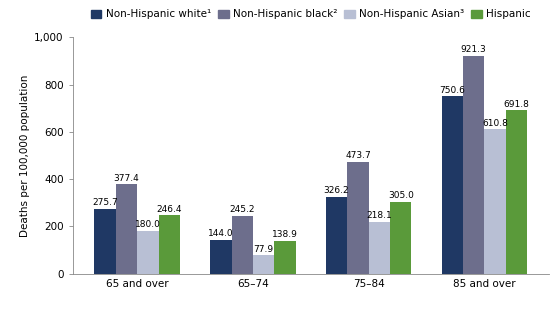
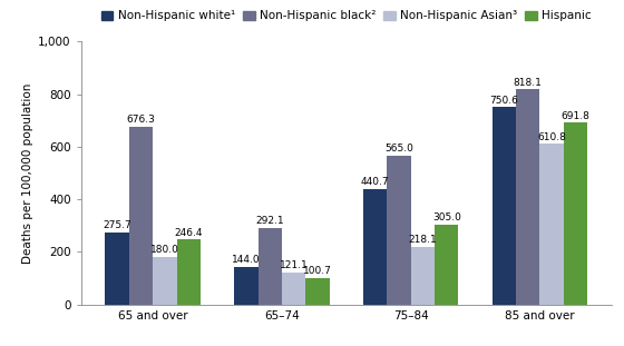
Non-Hispanic black²/65 and over: 377.4 -> 676.3
Non-Hispanic black²/65–74: 245.2 -> 292.1
Non-Hispanic Asian³/65–74: 77.9 -> 121.1
Hispanic/65–74: 138.9 -> 100.7
Non-Hispanic white¹/75–84: 326.2 -> 440.7
Non-Hispanic black²/75–84: 473.7 -> 565.0
Non-Hispanic black²/85 and over: 921.3 -> 818.1
